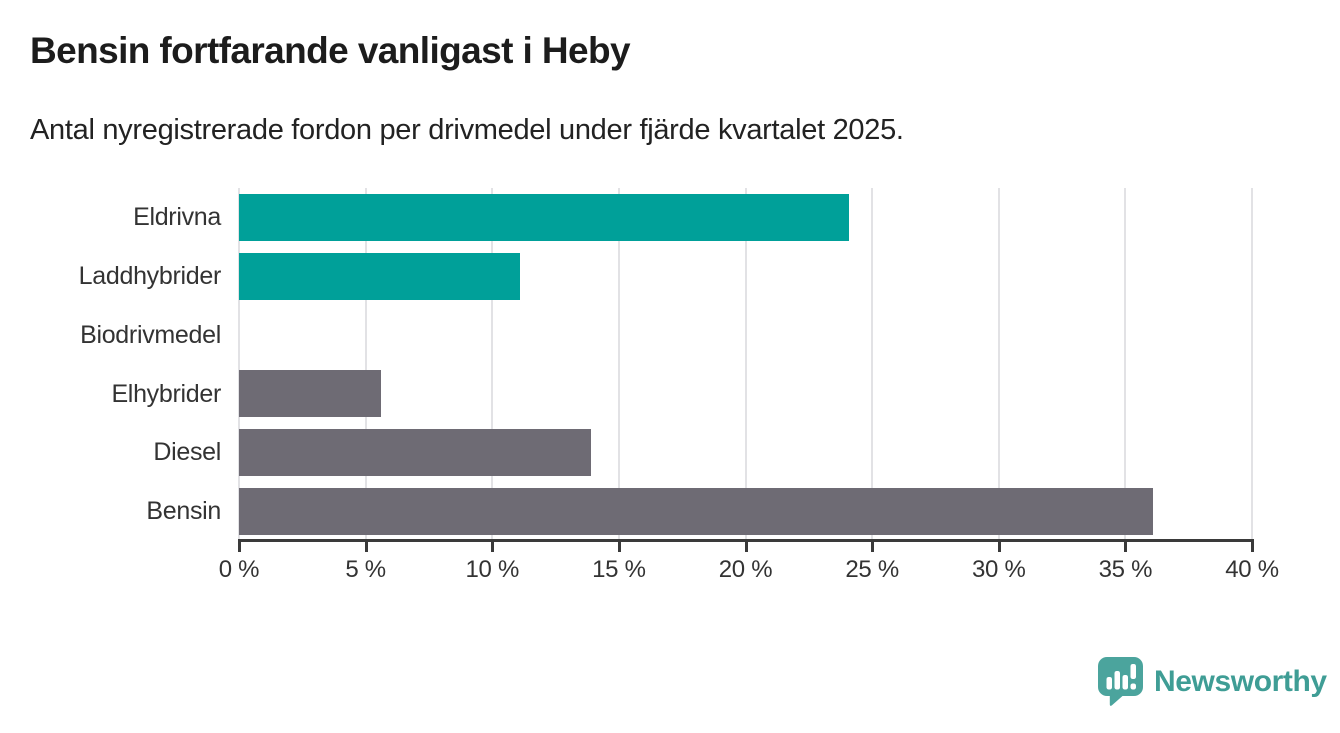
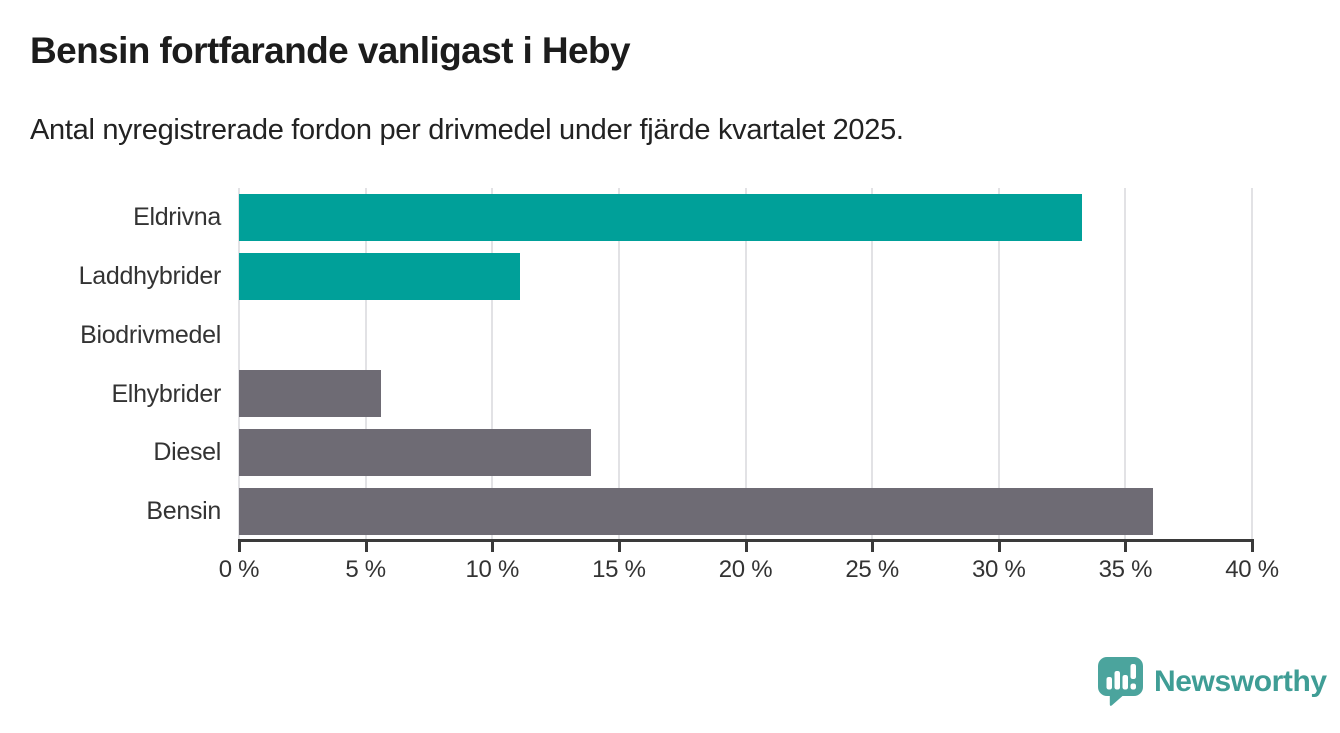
Eldrivna: 24.1% -> 33.3%
